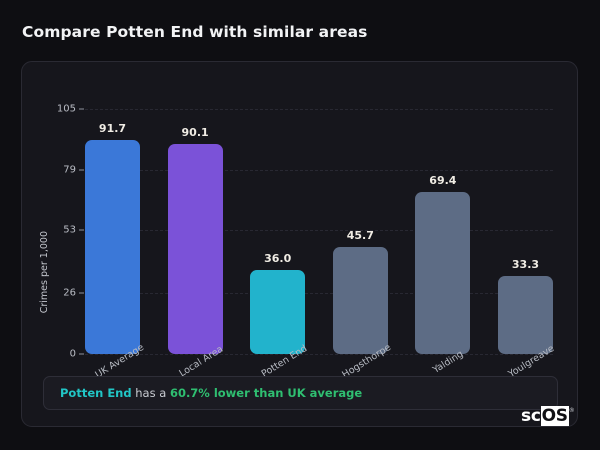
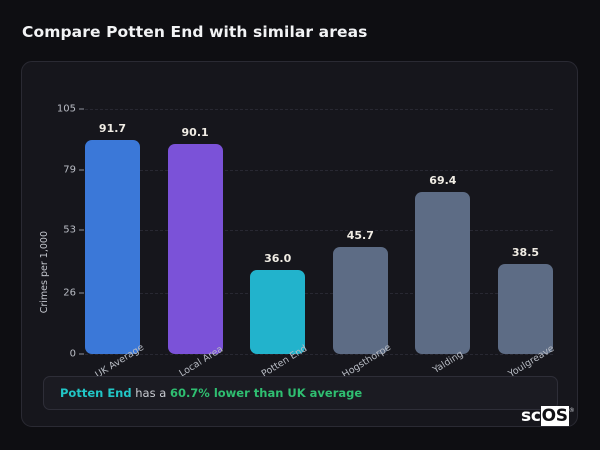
Youlgreave: 33.3 -> 38.5
